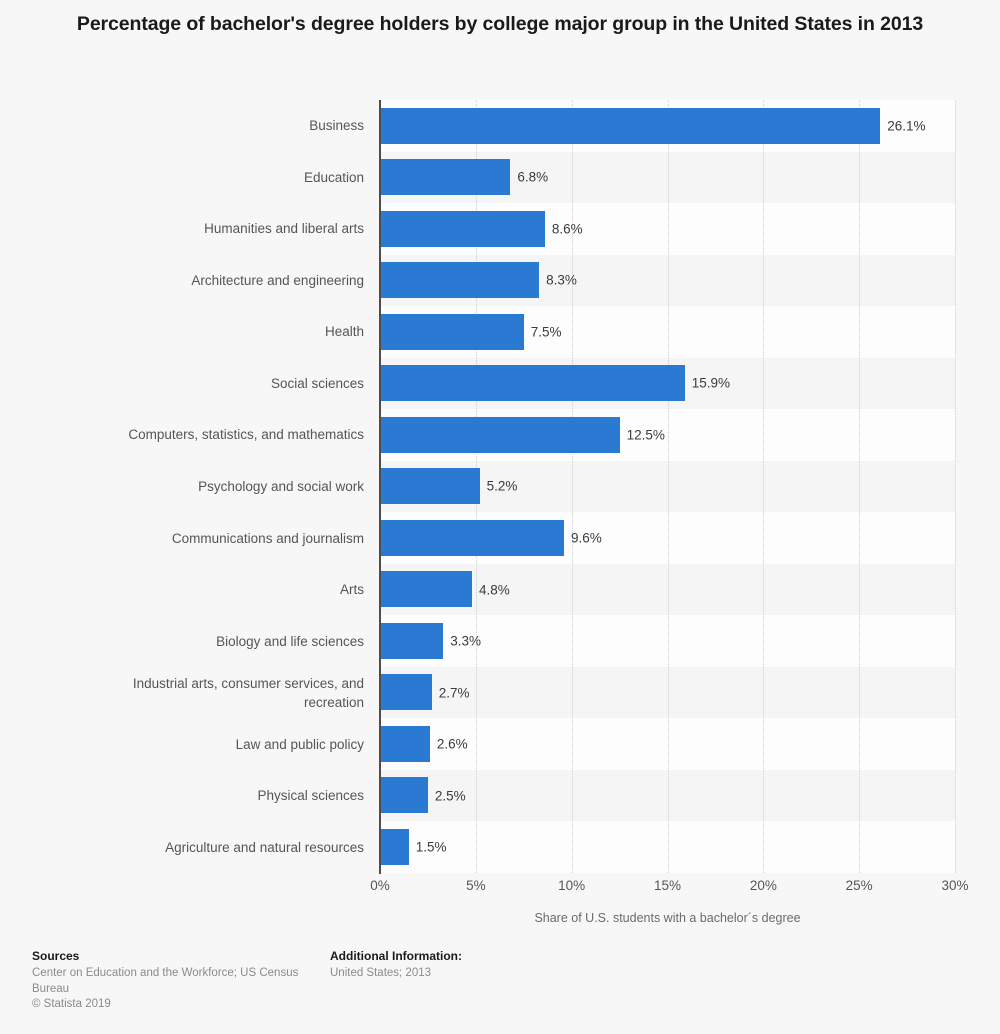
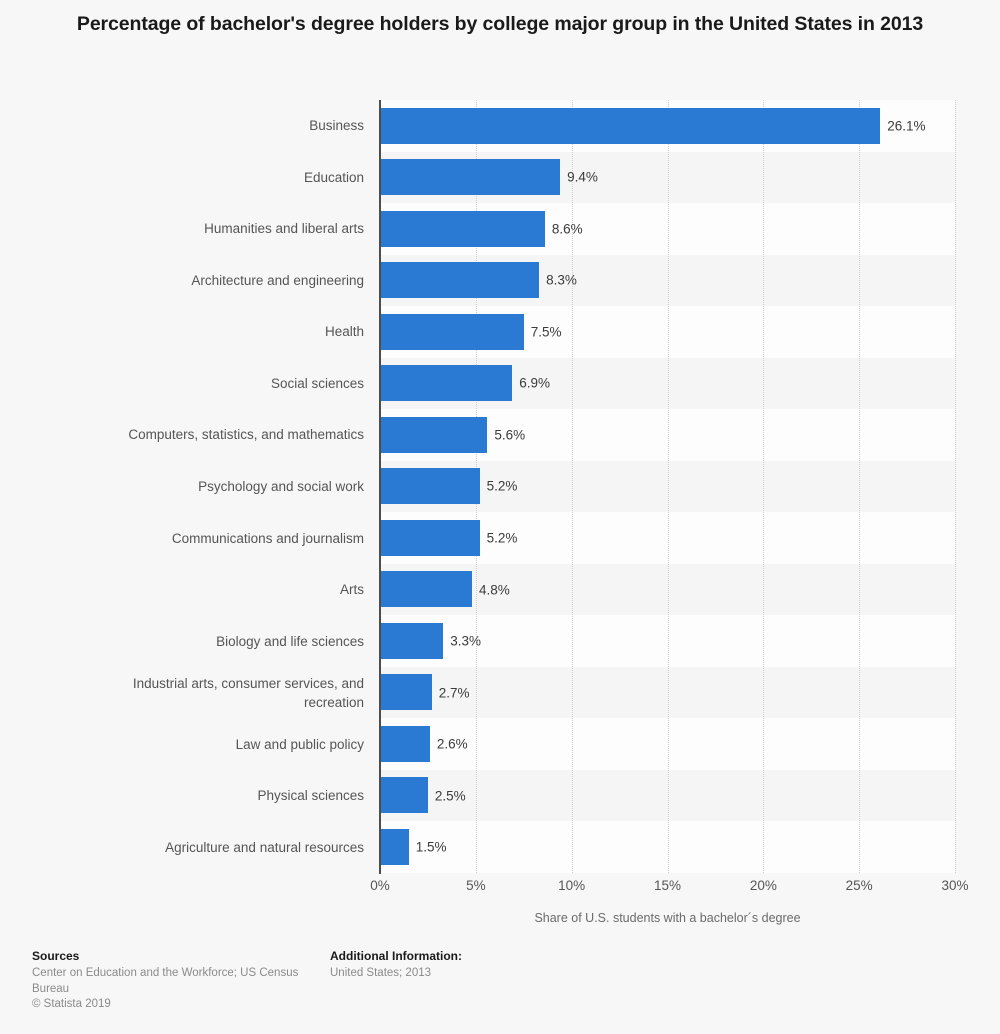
Education: 6.8% -> 9.4%
Social sciences: 15.9% -> 6.9%
Computers, statistics, and mathematics: 12.5% -> 5.6%
Communications and journalism: 9.6% -> 5.2%
